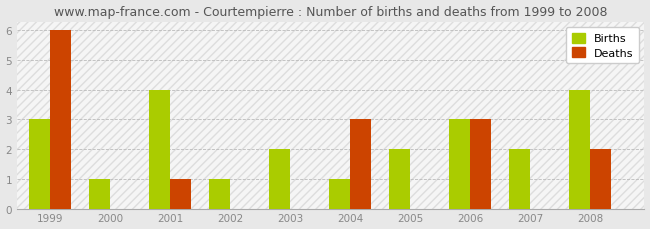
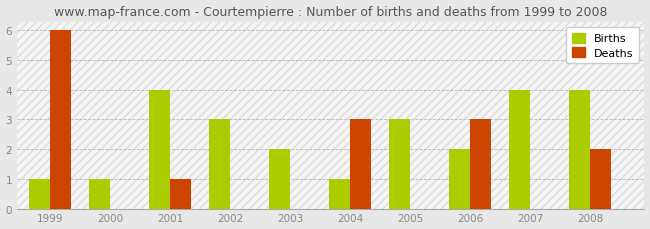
Births/1999: 3 -> 1
Births/2002: 1 -> 3
Births/2005: 2 -> 3
Births/2006: 3 -> 2
Births/2007: 2 -> 4
